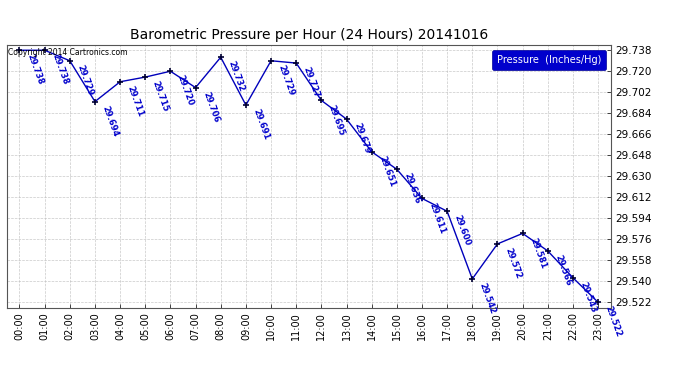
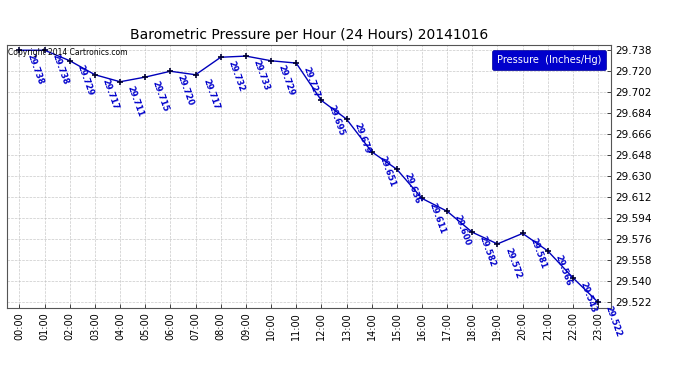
03:00: 29.694 -> 29.717
07:00: 29.706 -> 29.717
09:00: 29.691 -> 29.733
18:00: 29.542 -> 29.582
